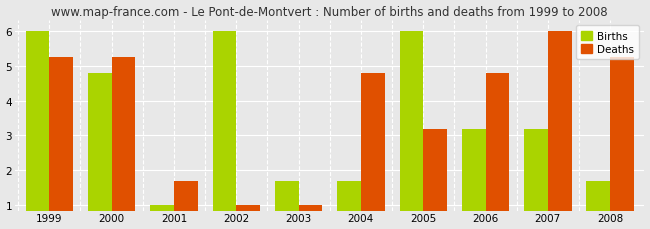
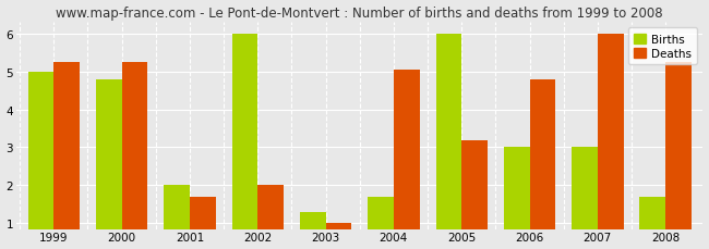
Births/1999: 6.0 -> 5.0
Births/2001: 1.0 -> 2.0
Deaths/2002: 1.00 -> 2.00
Births/2003: 1.7 -> 1.3
Deaths/2004: 4.80 -> 5.05
Births/2006: 3.2 -> 3.0
Births/2007: 3.2 -> 3.0
